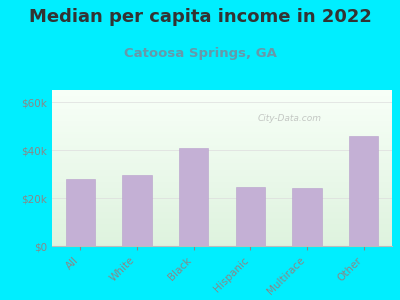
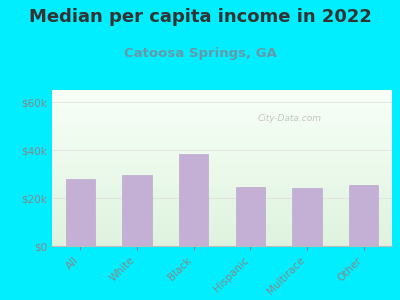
Black: $41.0k -> $38.5k
Other: $46.0k -> $25.5k
